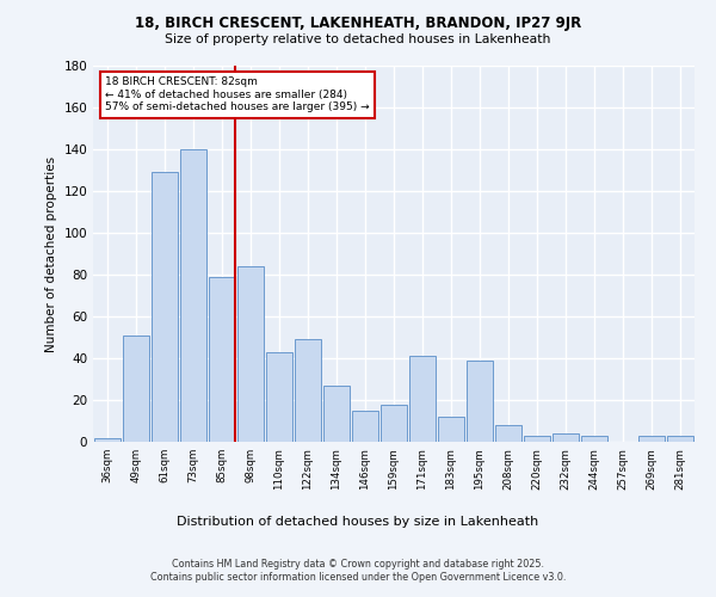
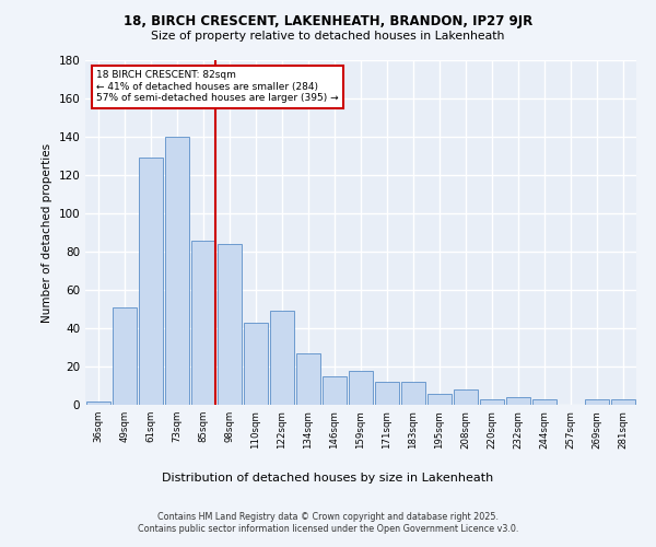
85sqm: 79 -> 86
171sqm: 41 -> 12
195sqm: 39 -> 6
